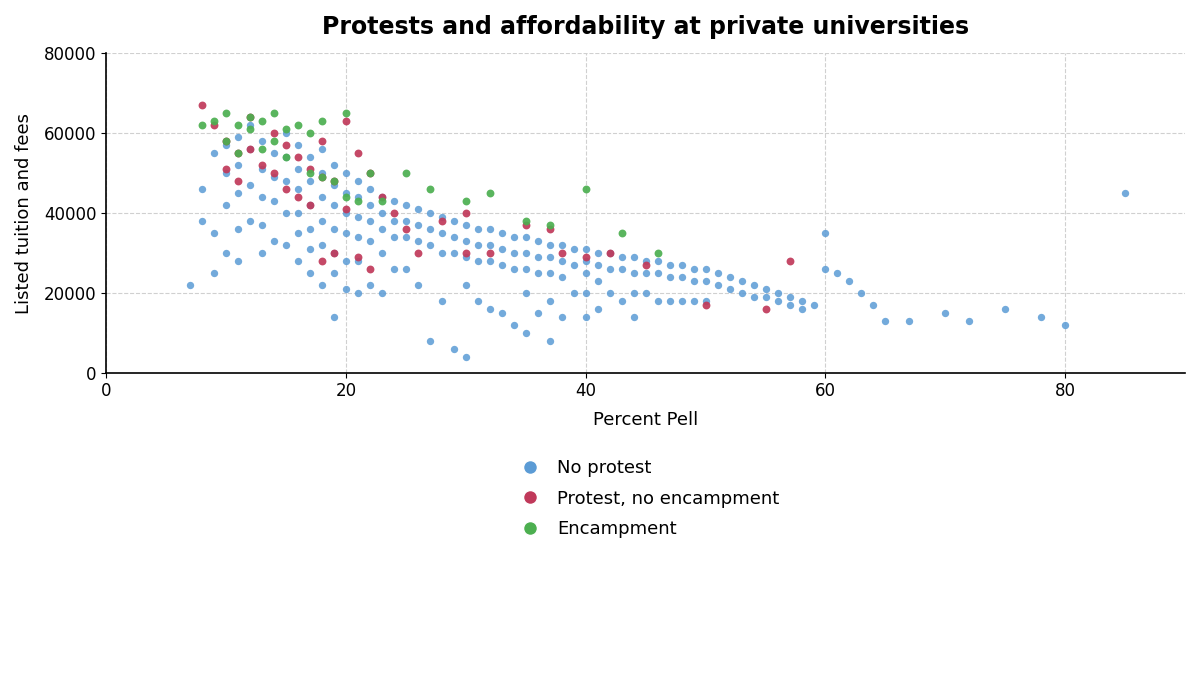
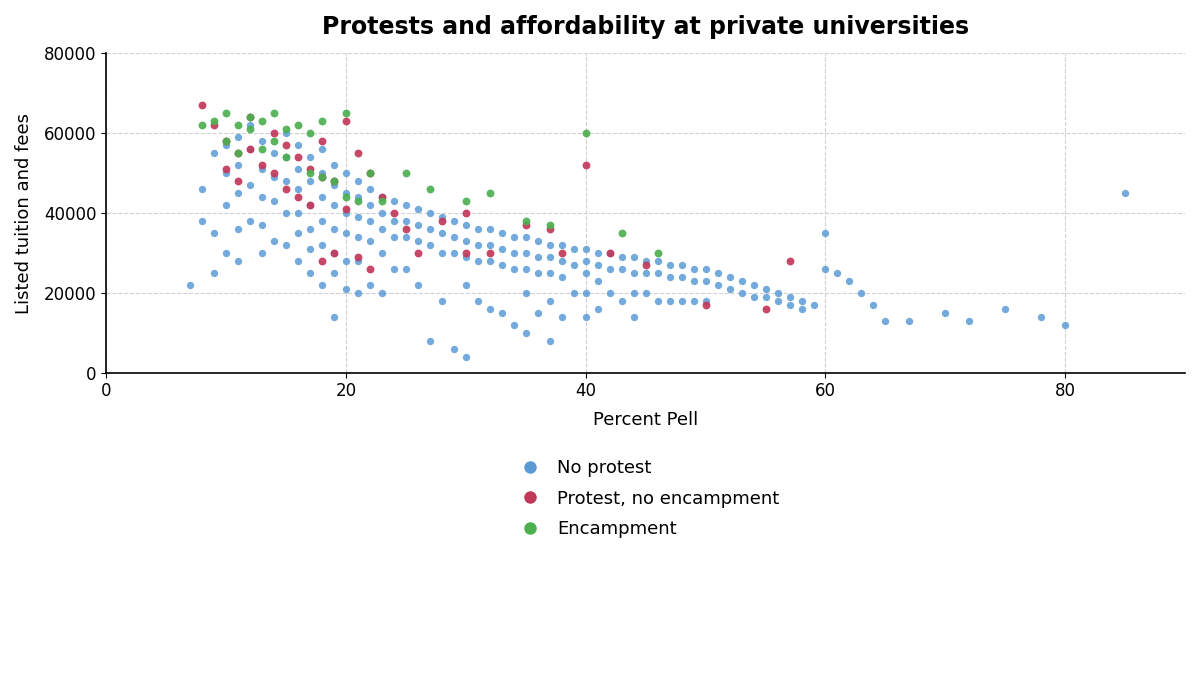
Protest, no encampment/40: 29000 -> 52000
Encampment/40: 46000 -> 60000
